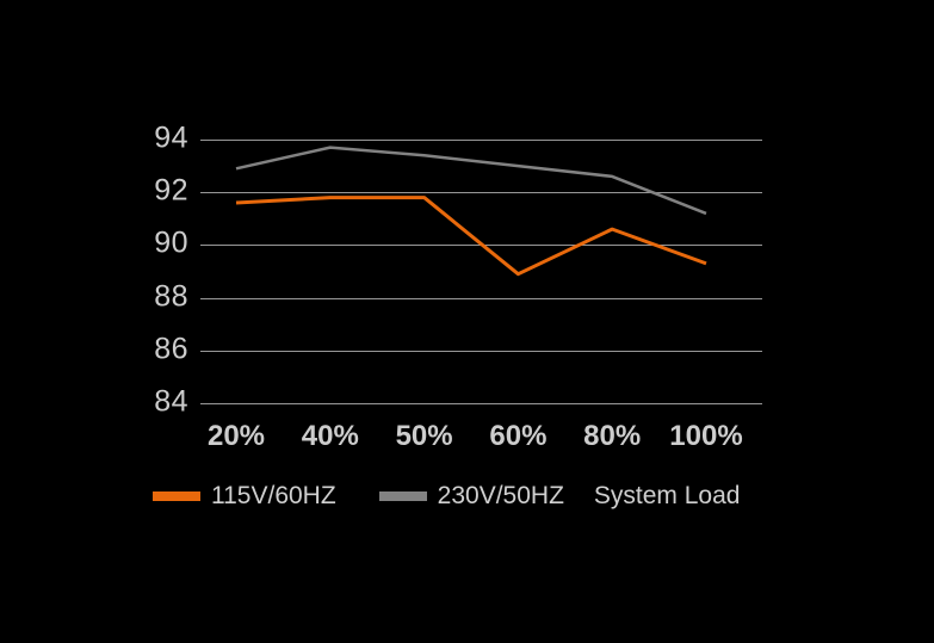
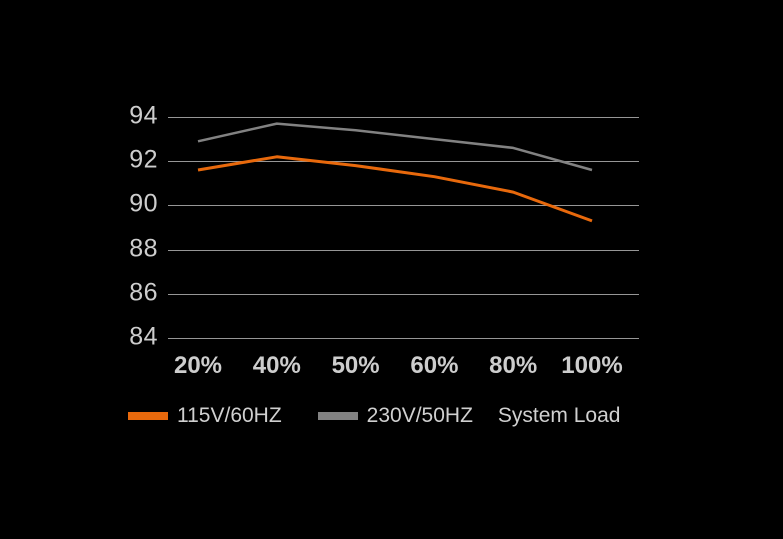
115V/60HZ/40%: 91.8 -> 92.2
115V/60HZ/60%: 88.9 -> 91.3
230V/50HZ/100%: 91.2 -> 91.6
